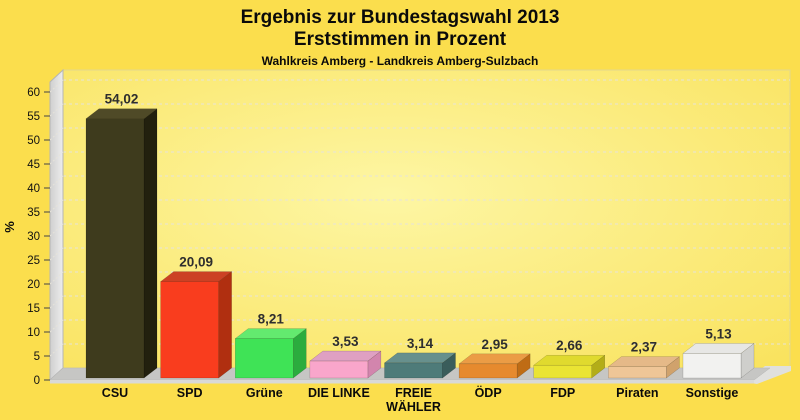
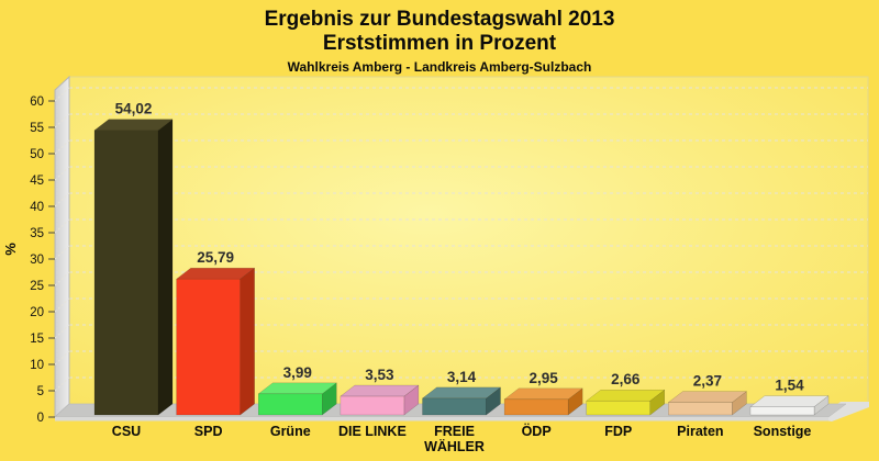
SPD: 20,09 -> 25,79
Grüne: 8,21 -> 3,99
Sonstige: 5,13 -> 1,54
